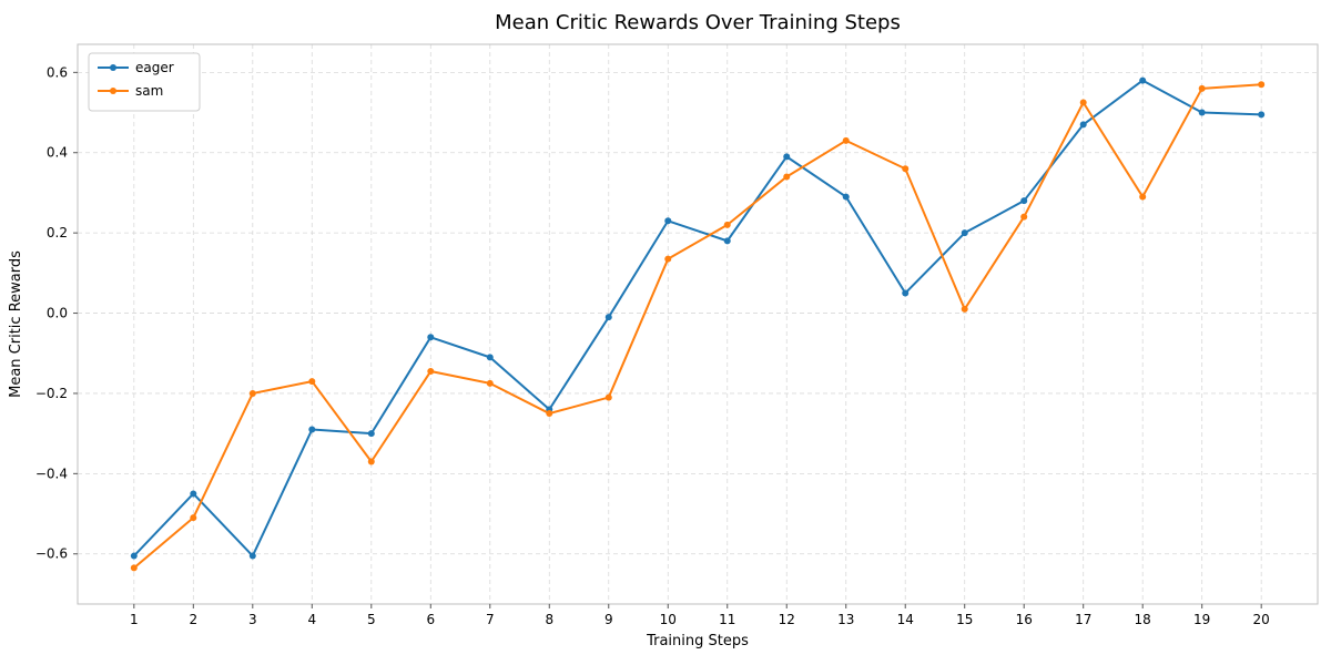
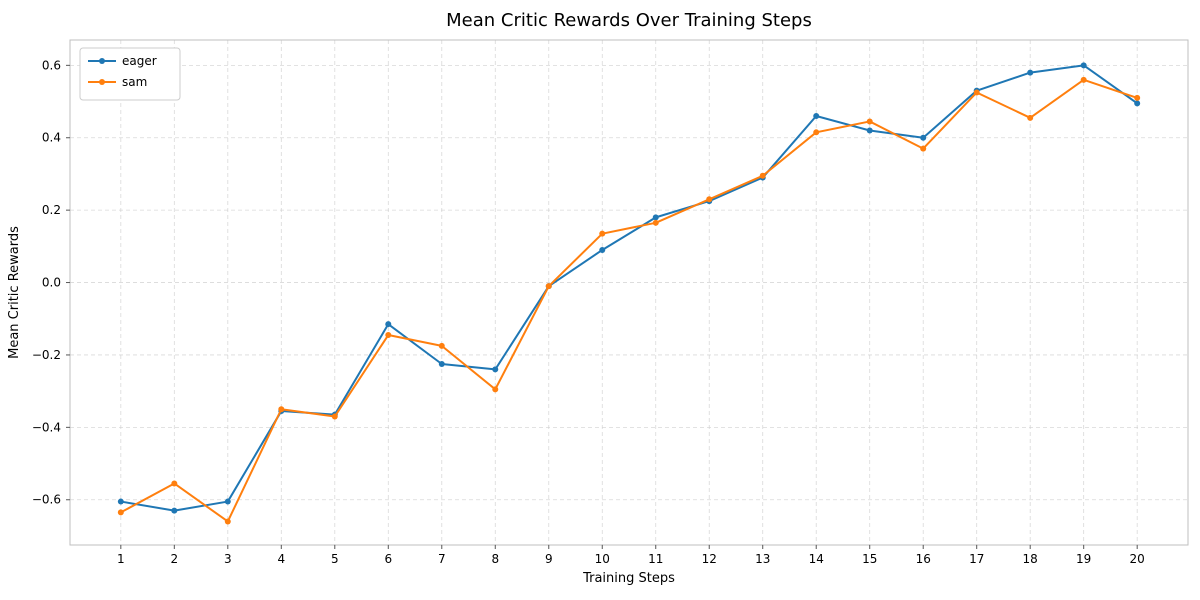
eager/2: -0.45 -> -0.63
sam/2: -0.51 -> -0.56
sam/3: -0.20 -> -0.66
eager/4: -0.29 -> -0.35
sam/4: -0.17 -> -0.35
eager/5: -0.30 -> -0.36
eager/6: -0.06 -> -0.12
eager/7: -0.11 -> -0.23
sam/8: -0.25 -> -0.29
sam/9: -0.21 -> -0.01
eager/10: 0.23 -> 0.09
sam/11: 0.22 -> 0.17
eager/12: 0.39 -> 0.23
sam/12: 0.34 -> 0.23
sam/13: 0.43 -> 0.29
eager/14: 0.05 -> 0.46
sam/14: 0.36 -> 0.41
eager/15: 0.20 -> 0.42
sam/15: 0.01 -> 0.45
eager/16: 0.28 -> 0.40
sam/16: 0.24 -> 0.37
eager/17: 0.47 -> 0.53
sam/18: 0.29 -> 0.46
eager/19: 0.50 -> 0.60
sam/20: 0.57 -> 0.51
